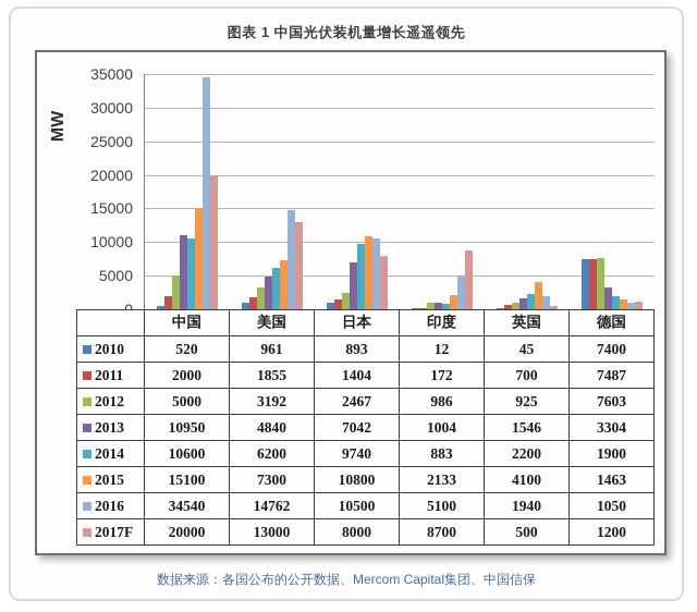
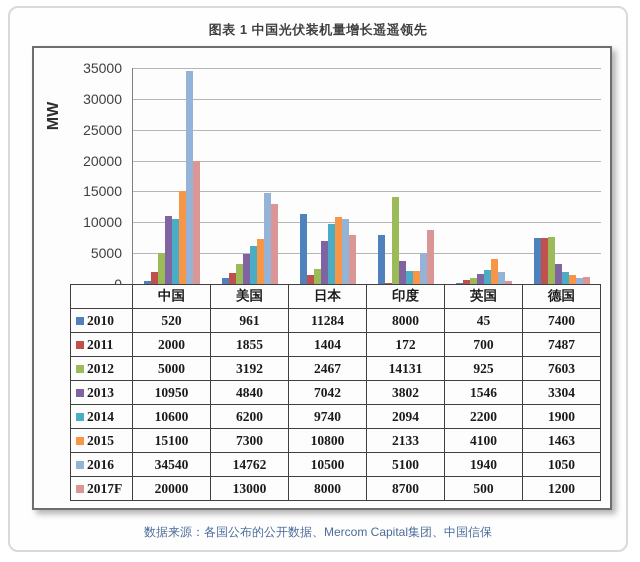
2010/日本: 893 -> 11284
2010/印度: 12 -> 8000
2012/印度: 986 -> 14131
2013/印度: 1004 -> 3802
2014/印度: 883 -> 2094
